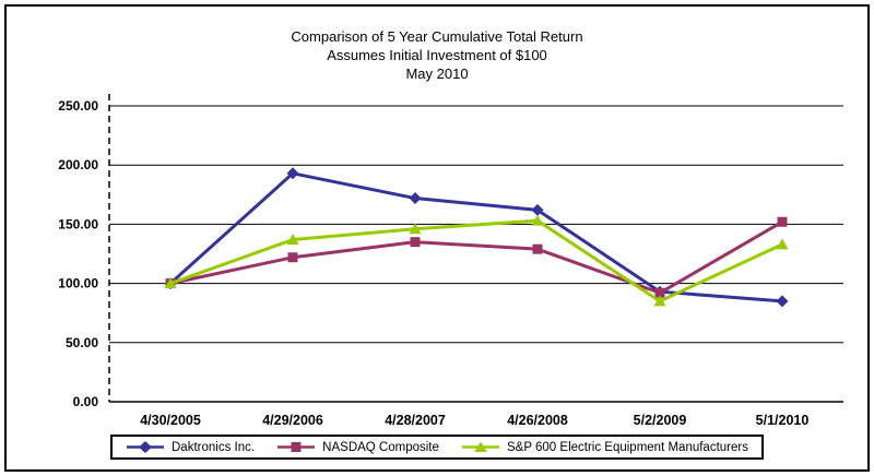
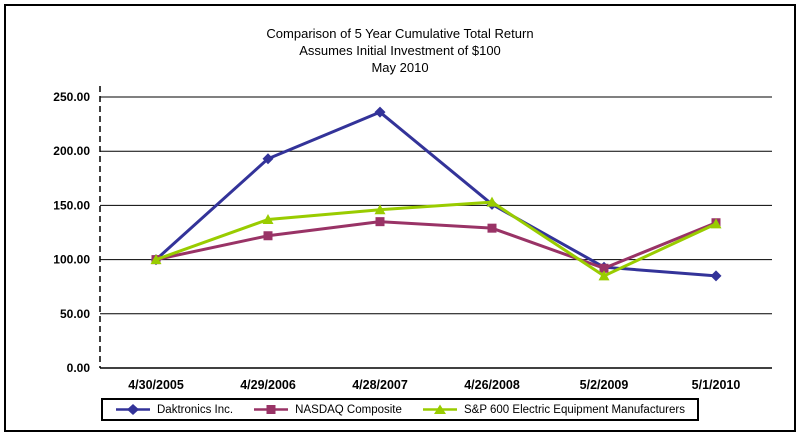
Daktronics Inc./4/28/2007: 172 -> 236
Daktronics Inc./4/26/2008: 162 -> 151
NASDAQ Composite/5/1/2010: 152 -> 134
